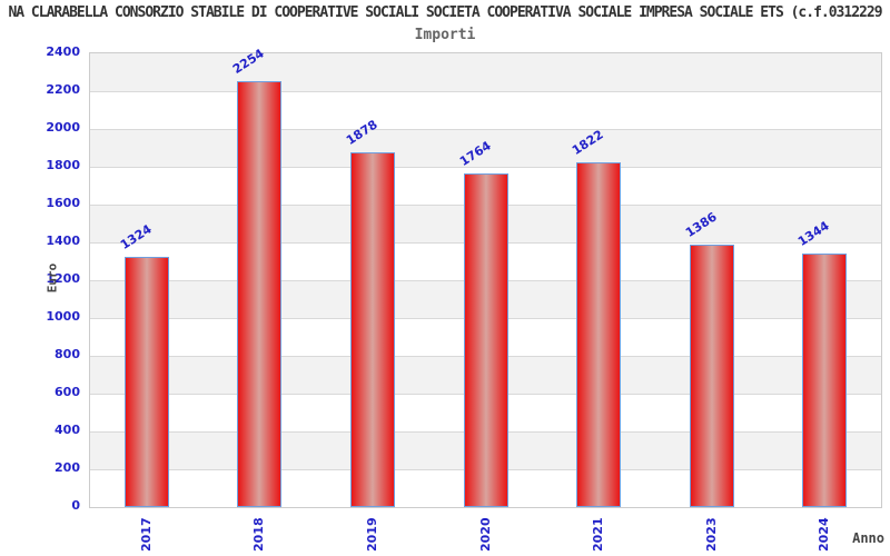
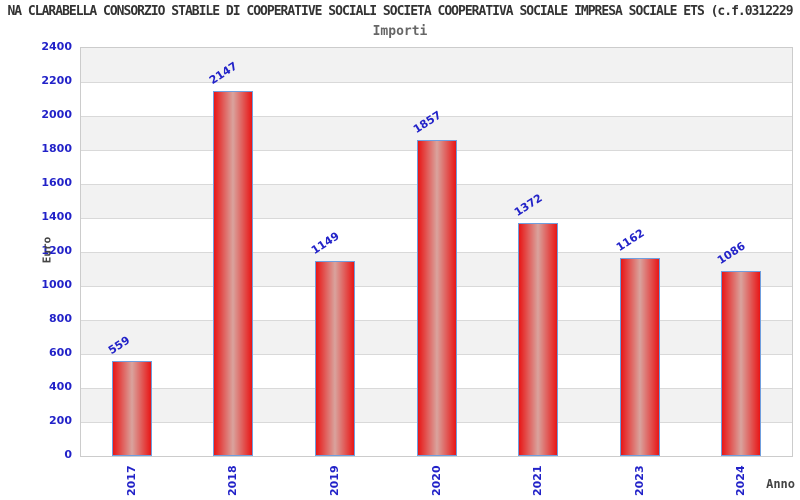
2017: 1324 -> 559
2018: 2254 -> 2147
2019: 1878 -> 1149
2020: 1764 -> 1857
2021: 1822 -> 1372
2023: 1386 -> 1162
2024: 1344 -> 1086
